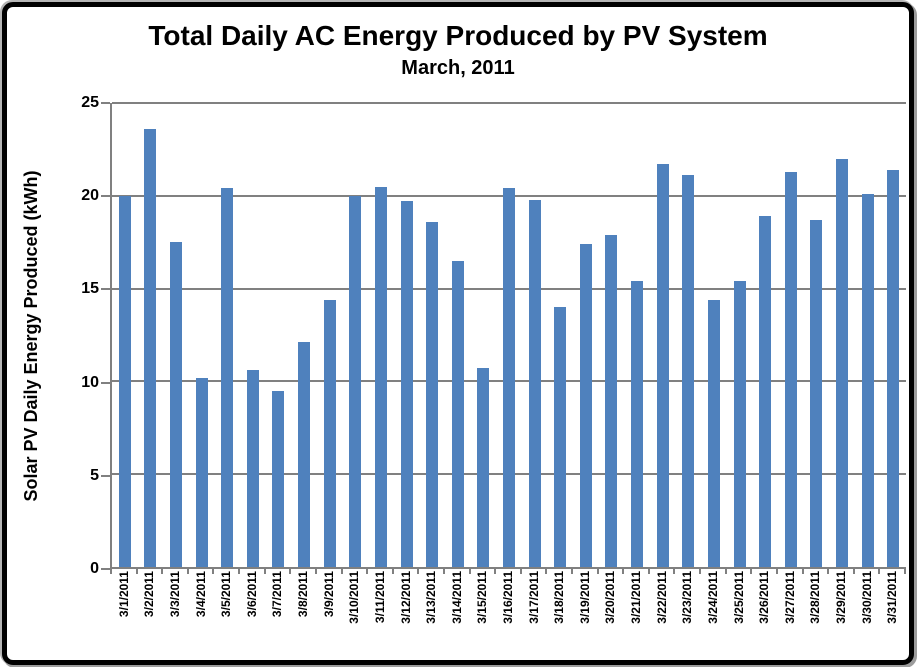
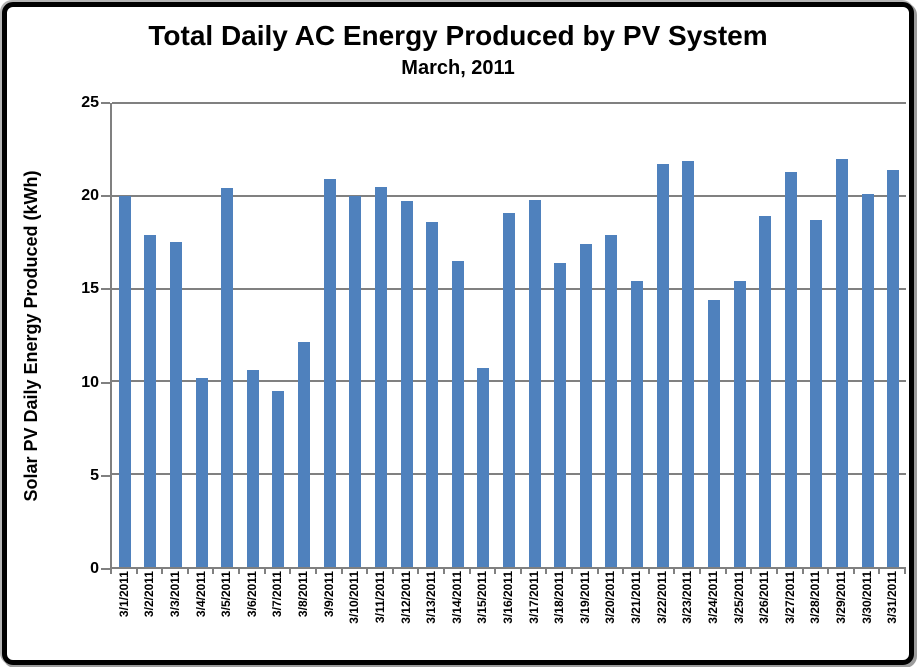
3/2/2011: 23.6 -> 17.9
3/9/2011: 14.4 -> 20.9
3/16/2011: 20.4 -> 19.1
3/18/2011: 14.0 -> 16.4
3/23/2011: 21.1 -> 21.9
